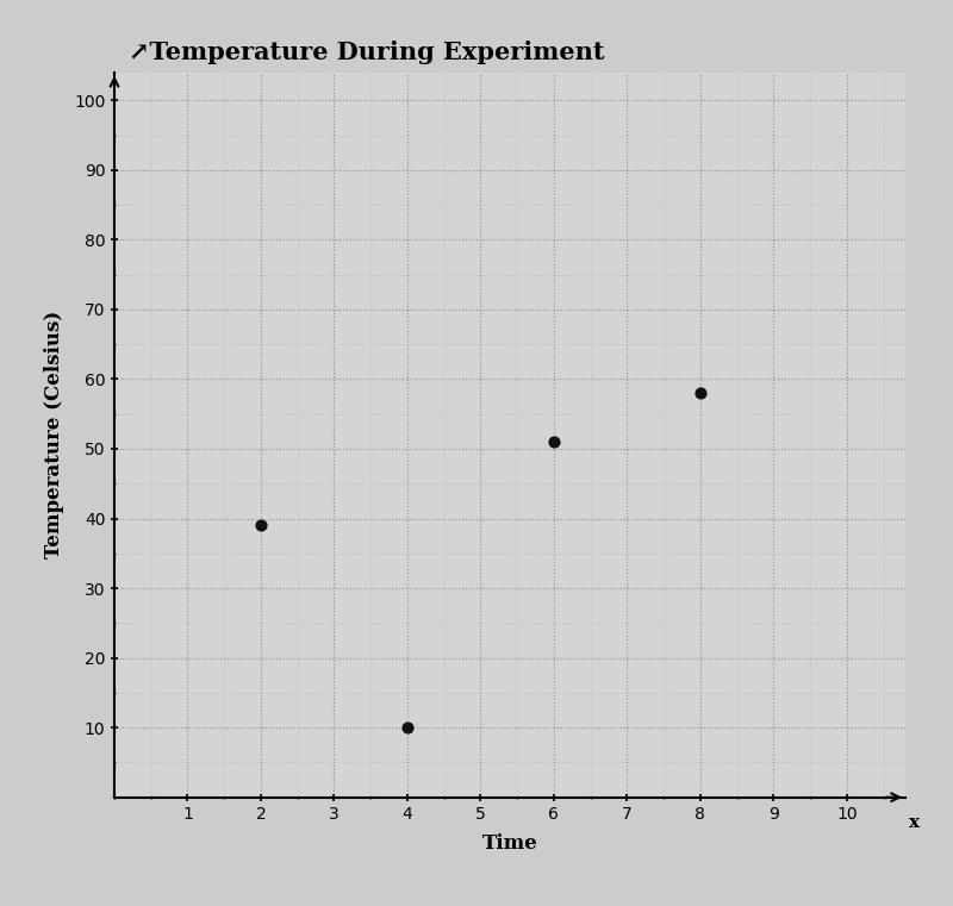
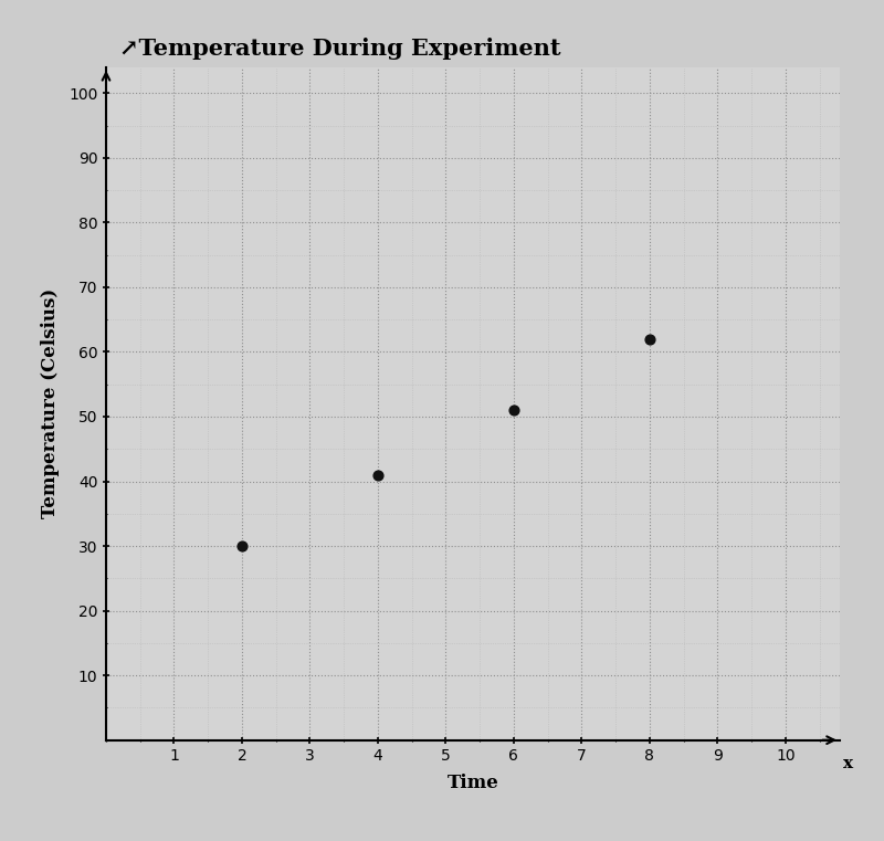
2: 39 -> 30
4: 10 -> 41
8: 58 -> 62
